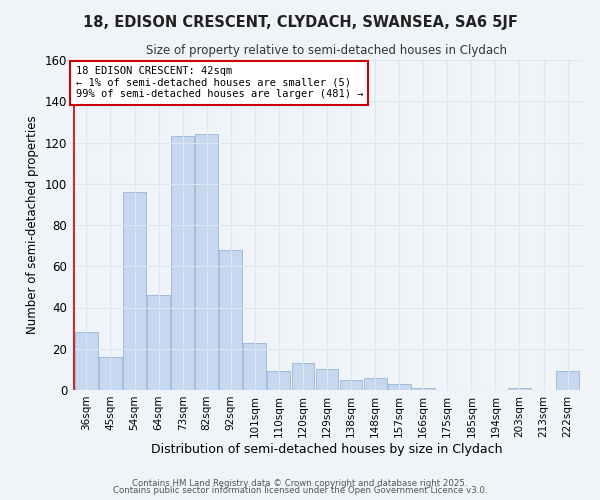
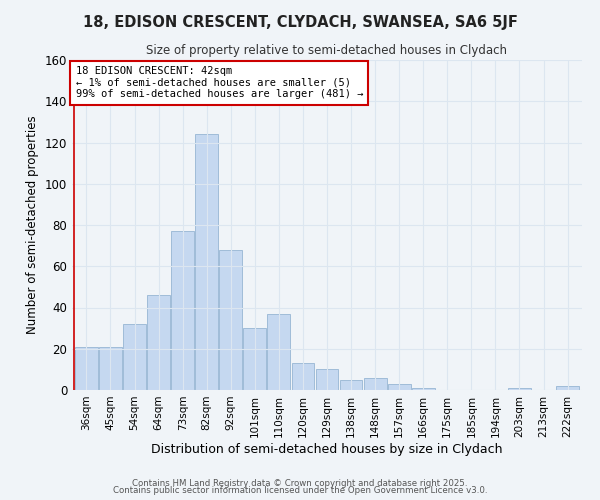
36sqm: 28 -> 21
45sqm: 16 -> 21
54sqm: 96 -> 32
73sqm: 123 -> 77
101sqm: 23 -> 30
110sqm: 9 -> 37
222sqm: 9 -> 2
